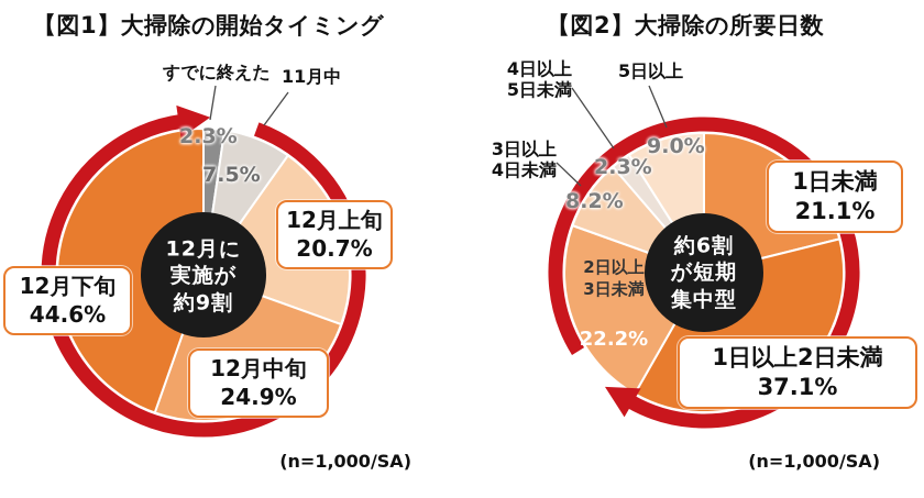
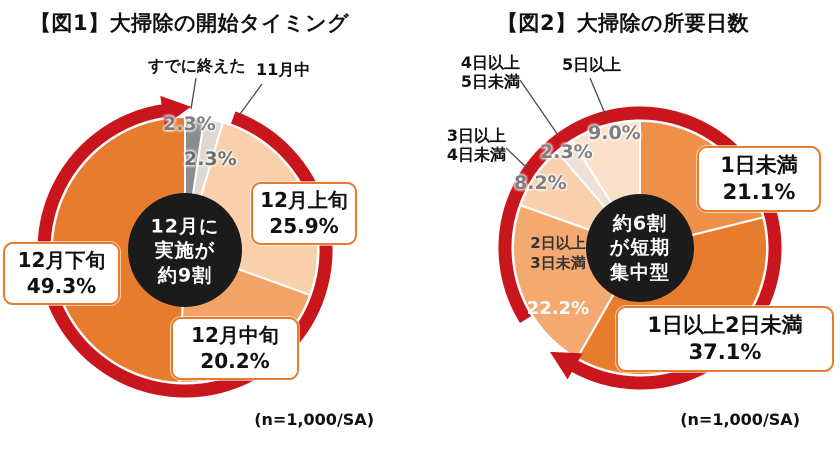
【図1】大掃除の開始タイミング/11月中: 7.5% -> 2.3%
【図1】大掃除の開始タイミング/12月上旬: 20.7% -> 25.9%
【図1】大掃除の開始タイミング/12月中旬: 24.9% -> 20.2%
【図1】大掃除の開始タイミング/12月下旬: 44.6% -> 49.3%
